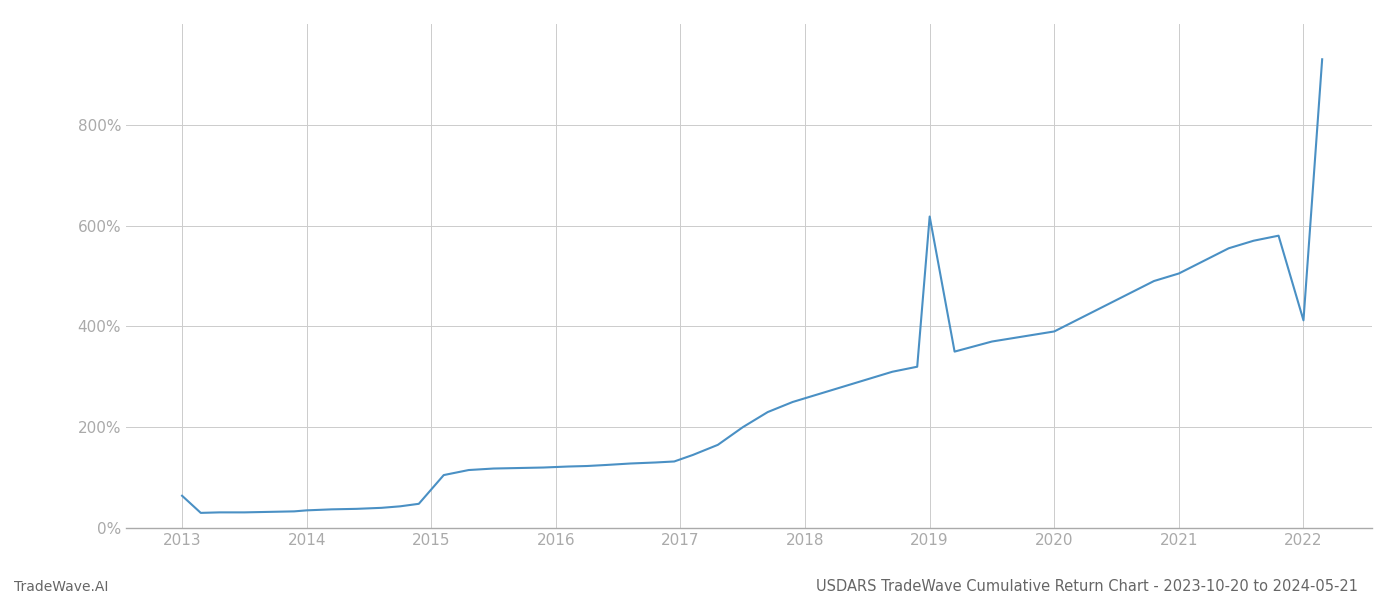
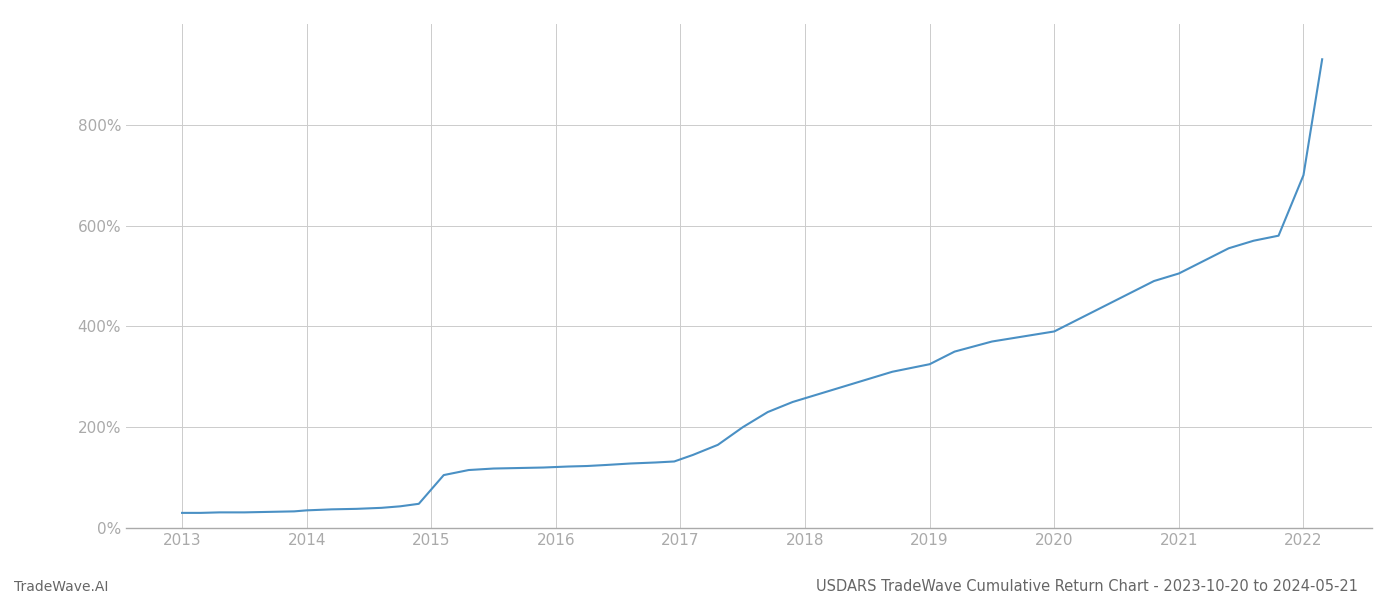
2013: 64% -> 30%
2019: 618% -> 325%
2022: 412% -> 700%
